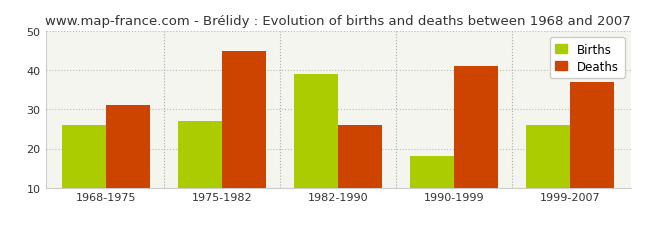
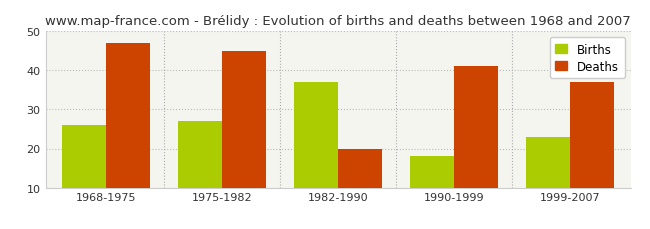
Deaths/1968-1975: 31 -> 47
Births/1982-1990: 39 -> 37
Deaths/1982-1990: 26 -> 20
Births/1999-2007: 26 -> 23
